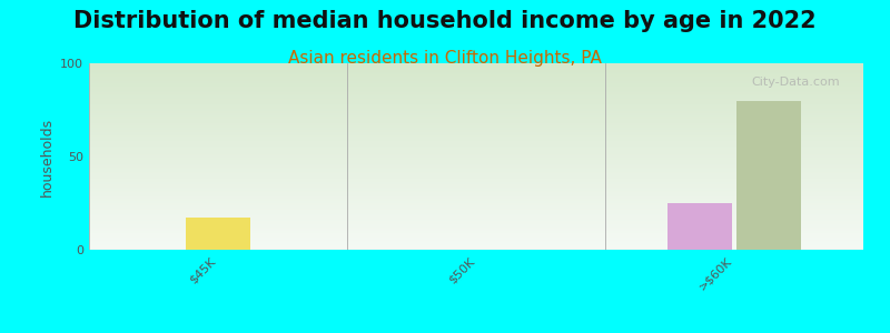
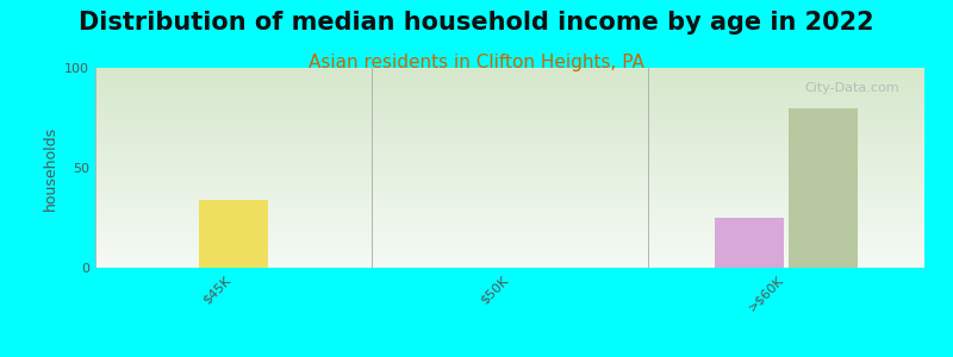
$45K: 17 -> 34
